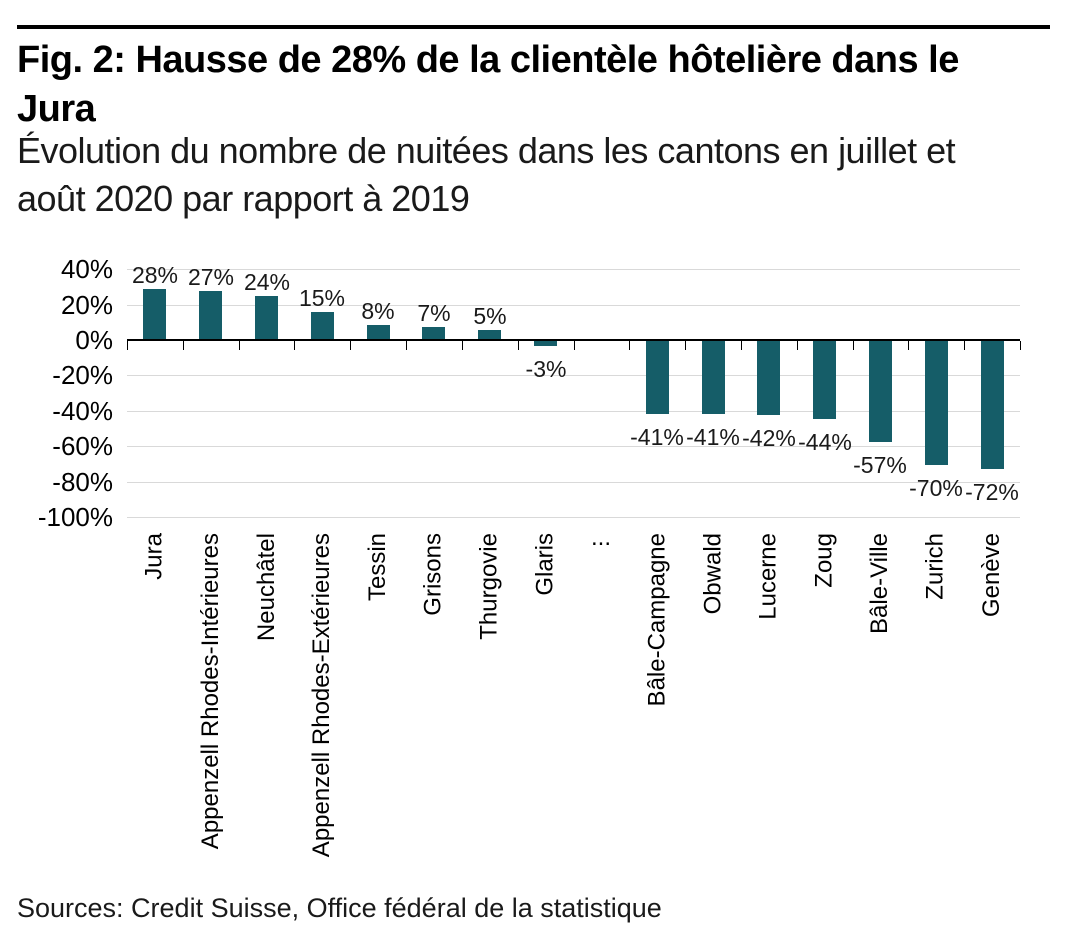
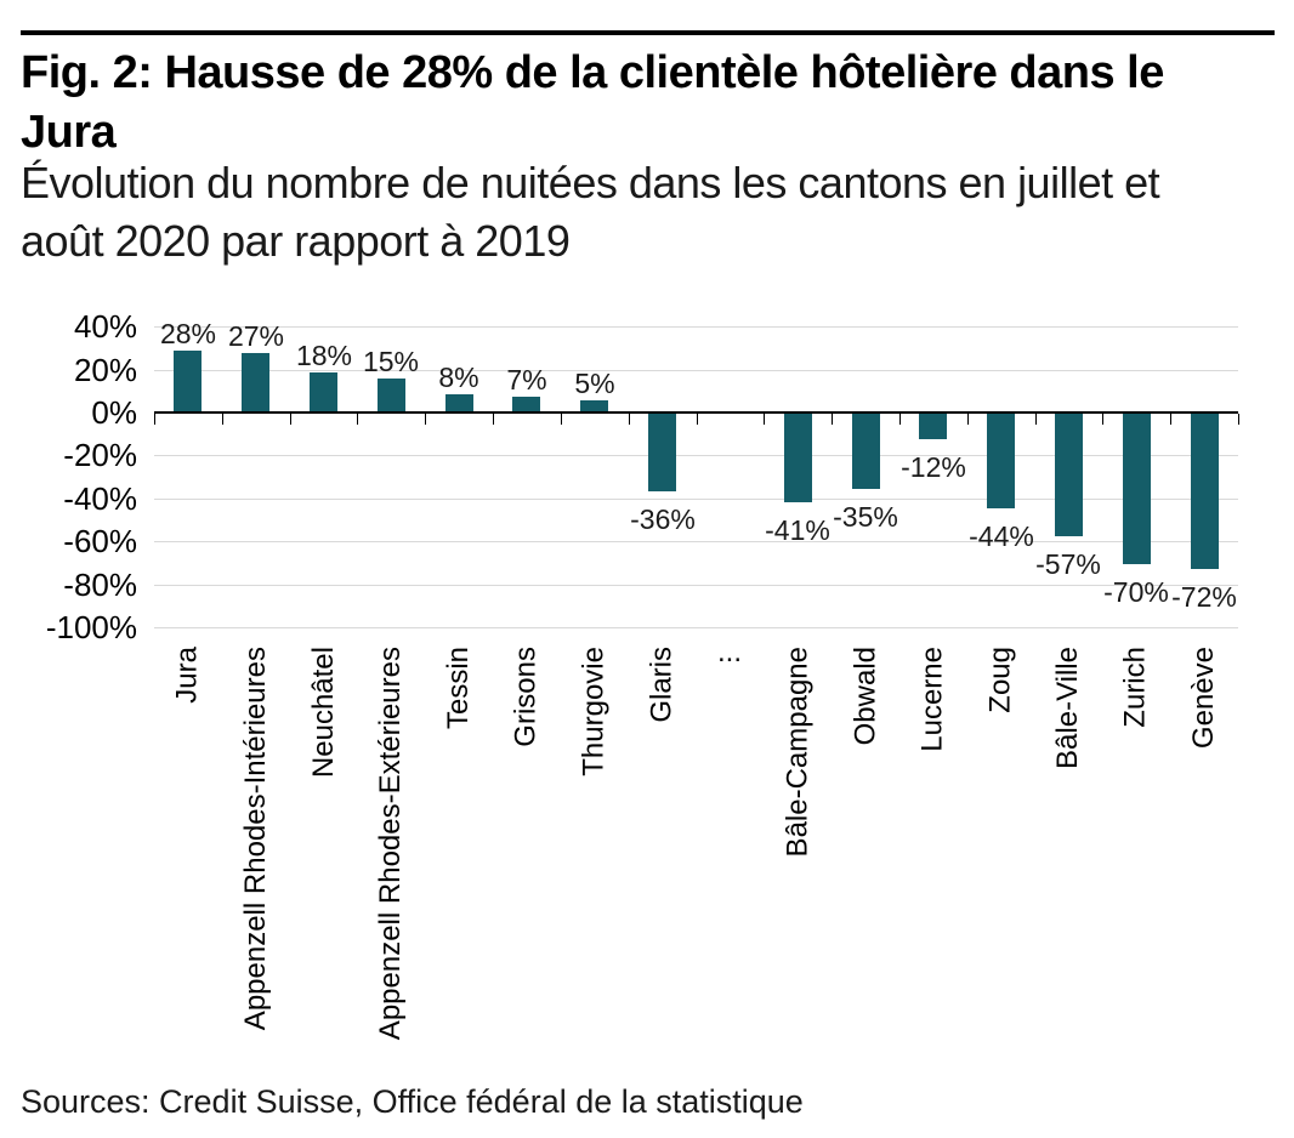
Neuchâtel: 24% -> 18%
Glaris: -3% -> -36%
Obwald: -41% -> -35%
Lucerne: -42% -> -12%
